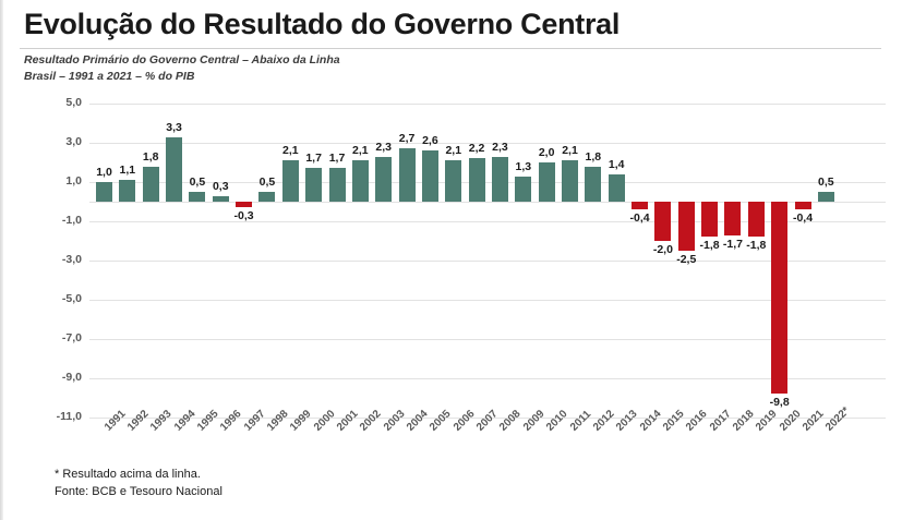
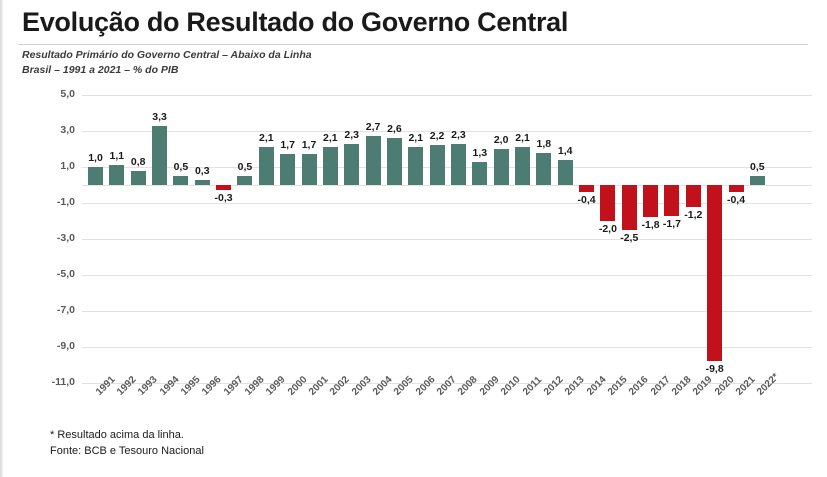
1993: 1,8 -> 0,8
2019: -1,8 -> -1,2
